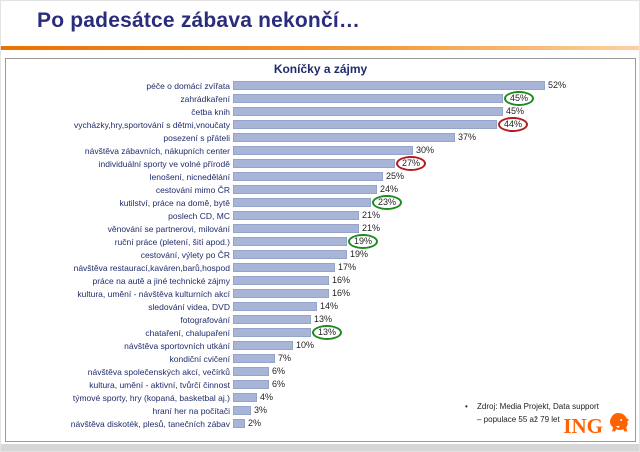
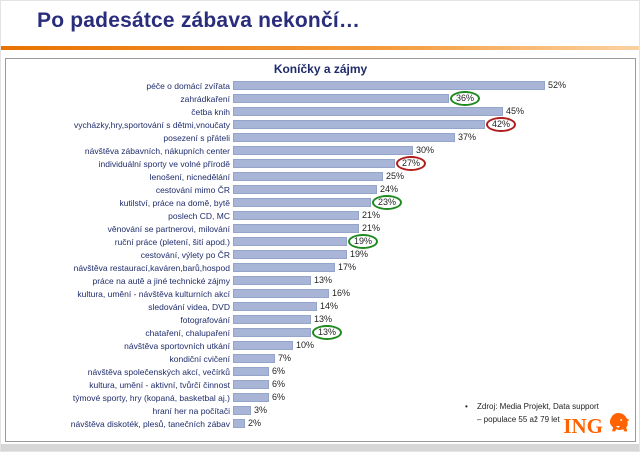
zahrádkaření: 45% -> 36%
vycházky,hry,sportování s dětmi,vnoučaty: 44% -> 42%
práce na autě a jiné technické zájmy: 16% -> 13%
týmové sporty, hry (kopaná, basketbal aj.): 4% -> 6%
